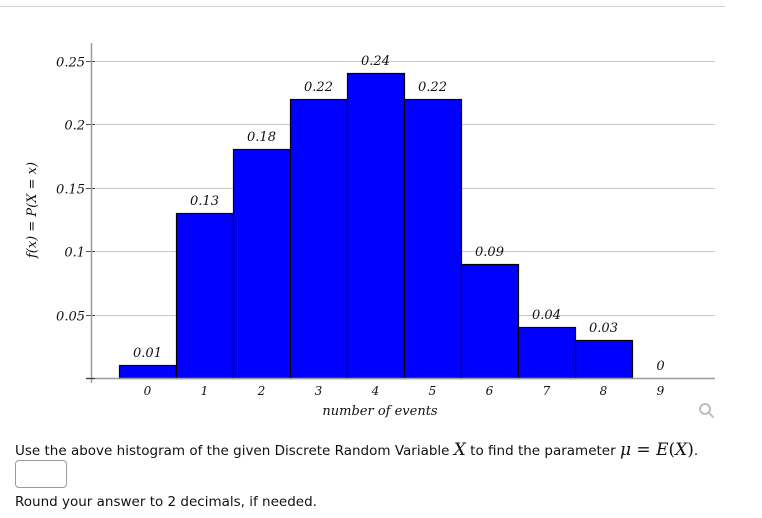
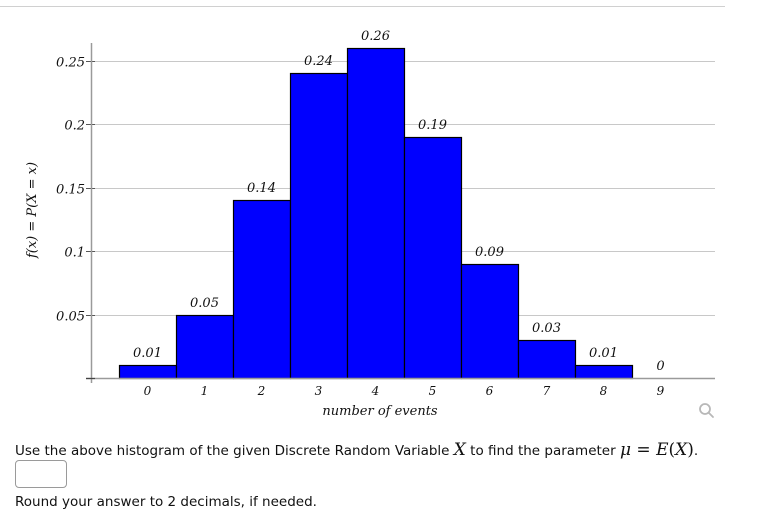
1: 0.13 -> 0.05
2: 0.18 -> 0.14
3: 0.22 -> 0.24
4: 0.24 -> 0.26
5: 0.22 -> 0.19
7: 0.04 -> 0.03
8: 0.03 -> 0.01
